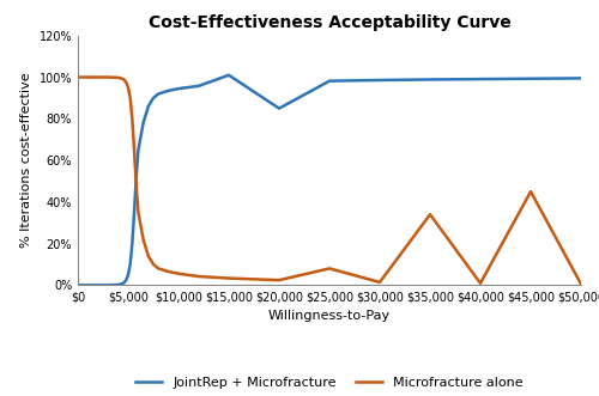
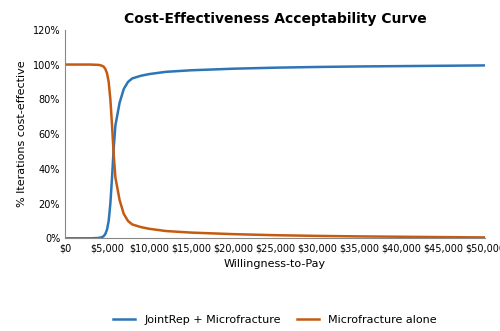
JointRep + Microfracture/$15,000: 101% -> 97%
JointRep + Microfracture/$20,000: 85% -> 98%
Microfracture alone/$25,000: 8% -> 2%
Microfracture alone/$35,000: 34% -> 1%
Microfracture alone/$45,000: 45% -> 1%
